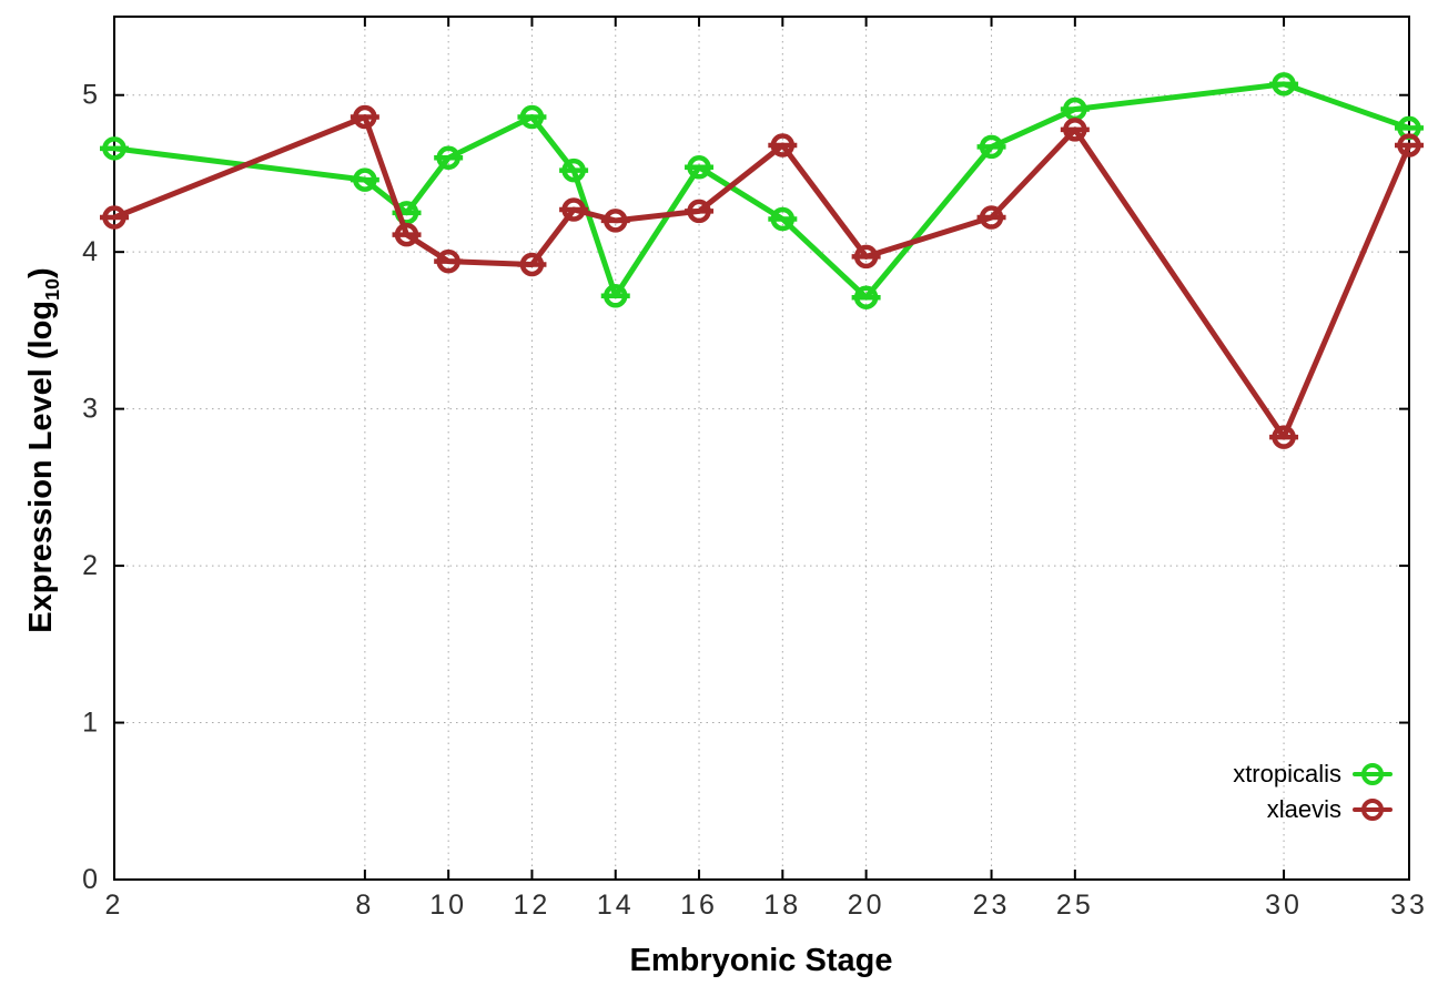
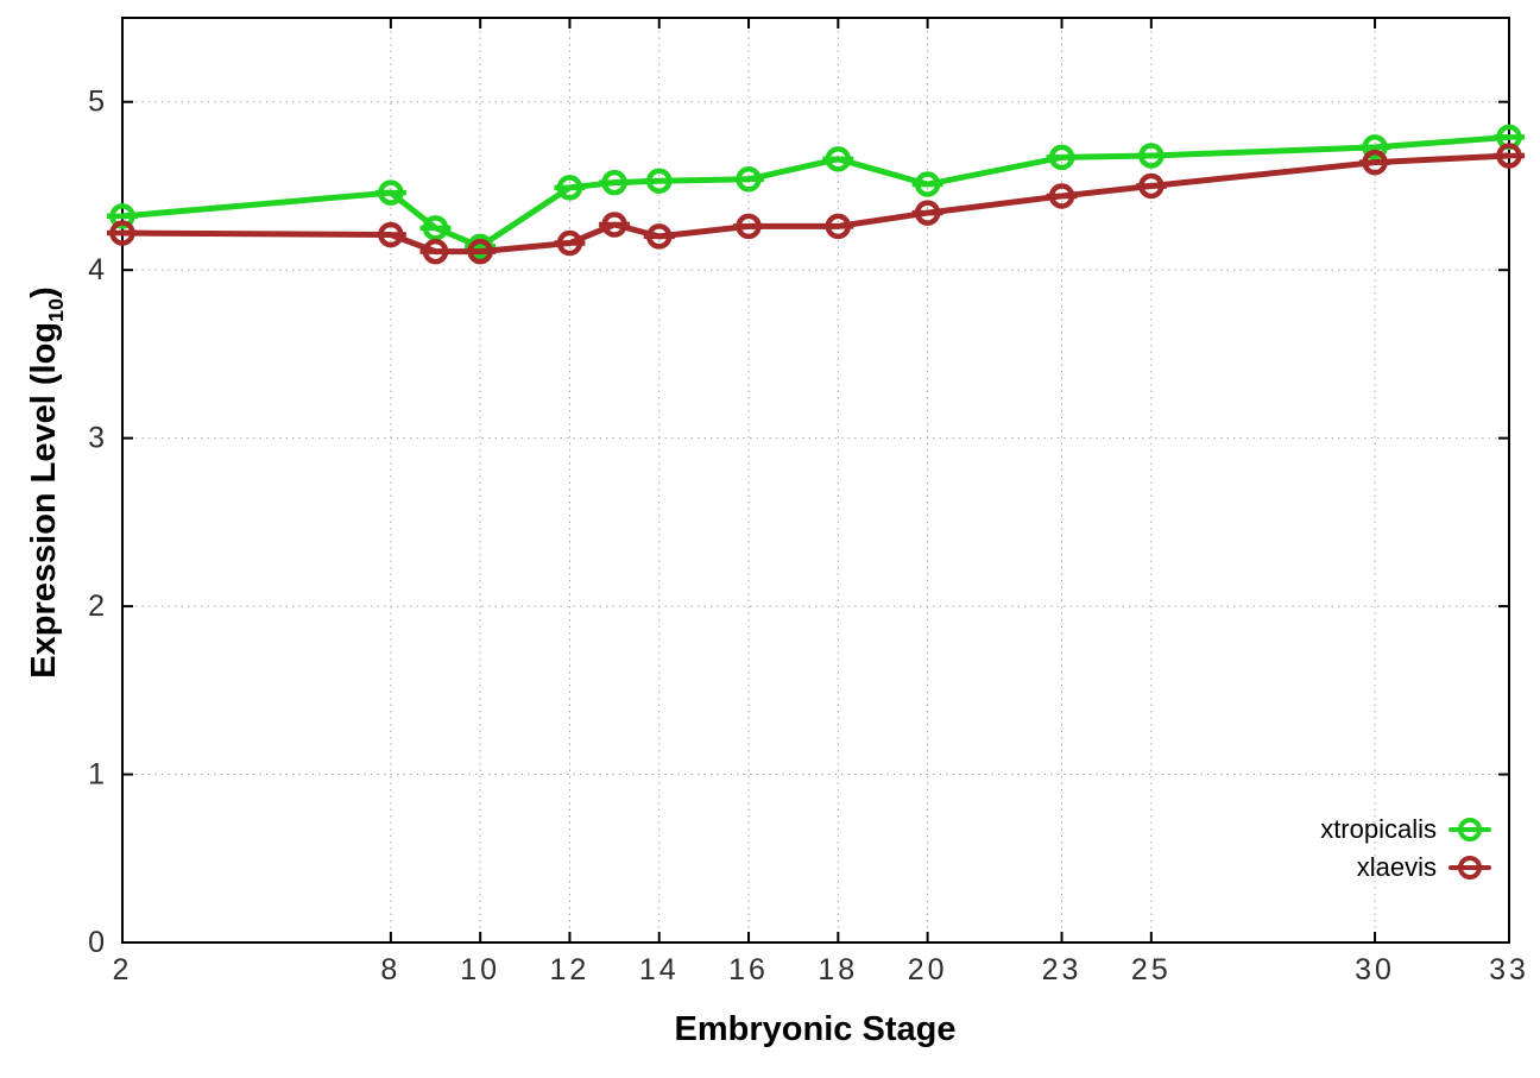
xtropicalis/2: 4.66 -> 4.32
xlaevis/8: 4.86 -> 4.21
xtropicalis/10: 4.60 -> 4.14
xlaevis/10: 3.94 -> 4.11
xtropicalis/12: 4.86 -> 4.49
xlaevis/12: 3.92 -> 4.16
xtropicalis/14: 3.72 -> 4.53
xtropicalis/18: 4.21 -> 4.66
xlaevis/18: 4.68 -> 4.26
xtropicalis/20: 3.71 -> 4.51
xlaevis/20: 3.97 -> 4.34
xlaevis/23: 4.22 -> 4.44
xtropicalis/25: 4.91 -> 4.68
xlaevis/25: 4.78 -> 4.50
xtropicalis/30: 5.07 -> 4.73
xlaevis/30: 2.82 -> 4.64
